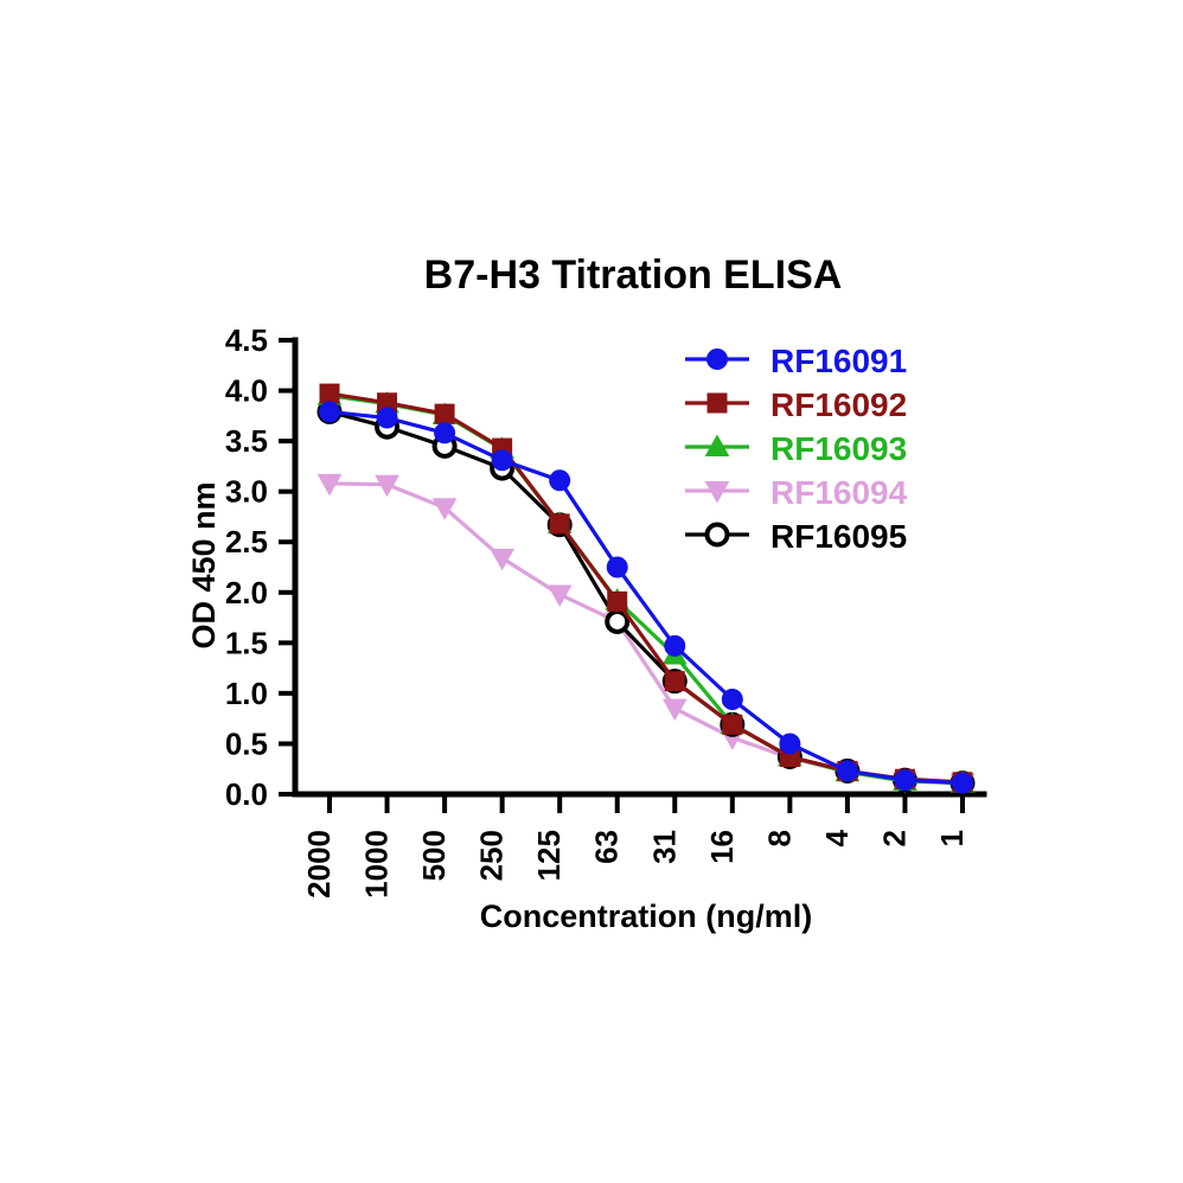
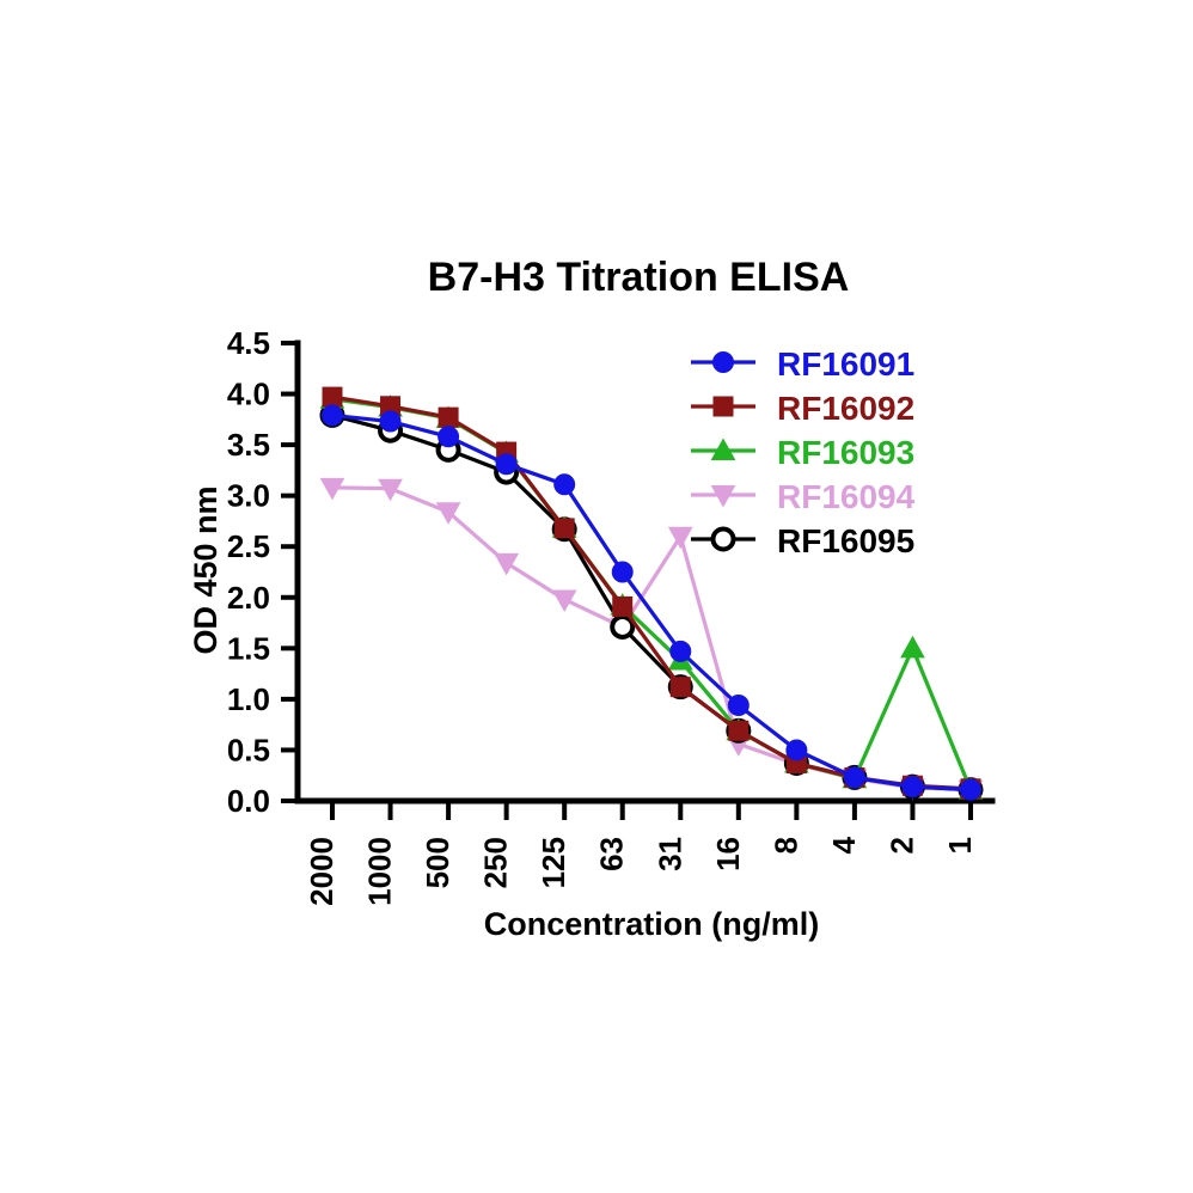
RF16094/31: 0.8 -> 2.6
RF16093/2: 0.1 -> 1.5
